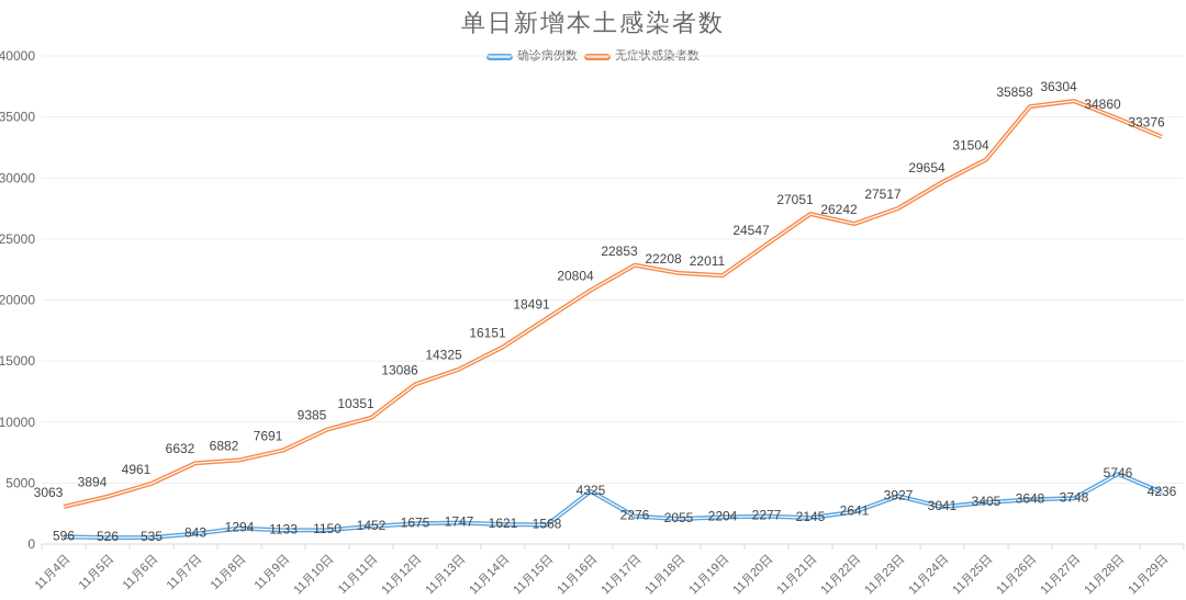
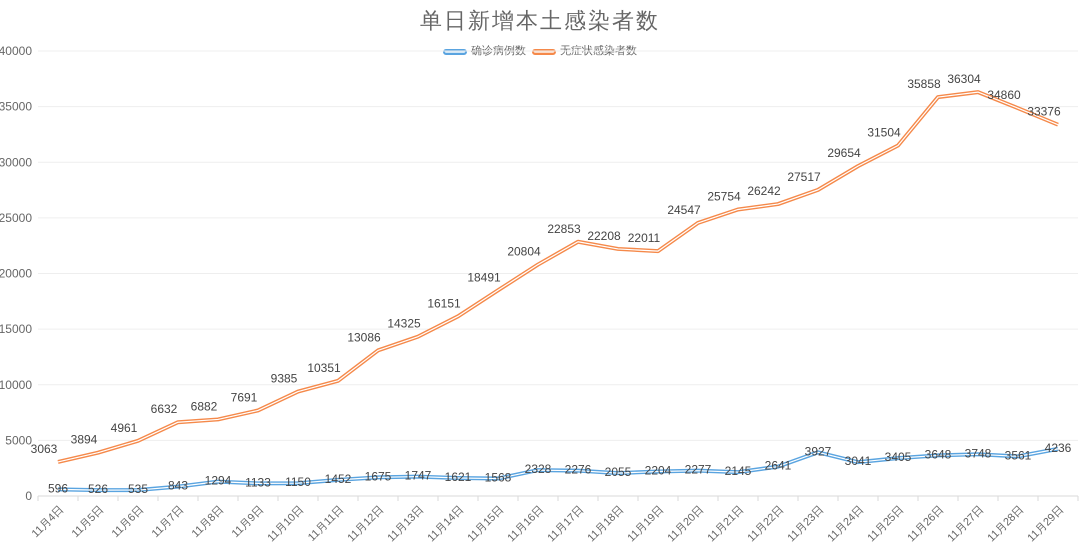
确诊病例数/11月16日: 4325 -> 2328
无症状感染者数/11月21日: 27051 -> 25754
确诊病例数/11月28日: 5746 -> 3561
